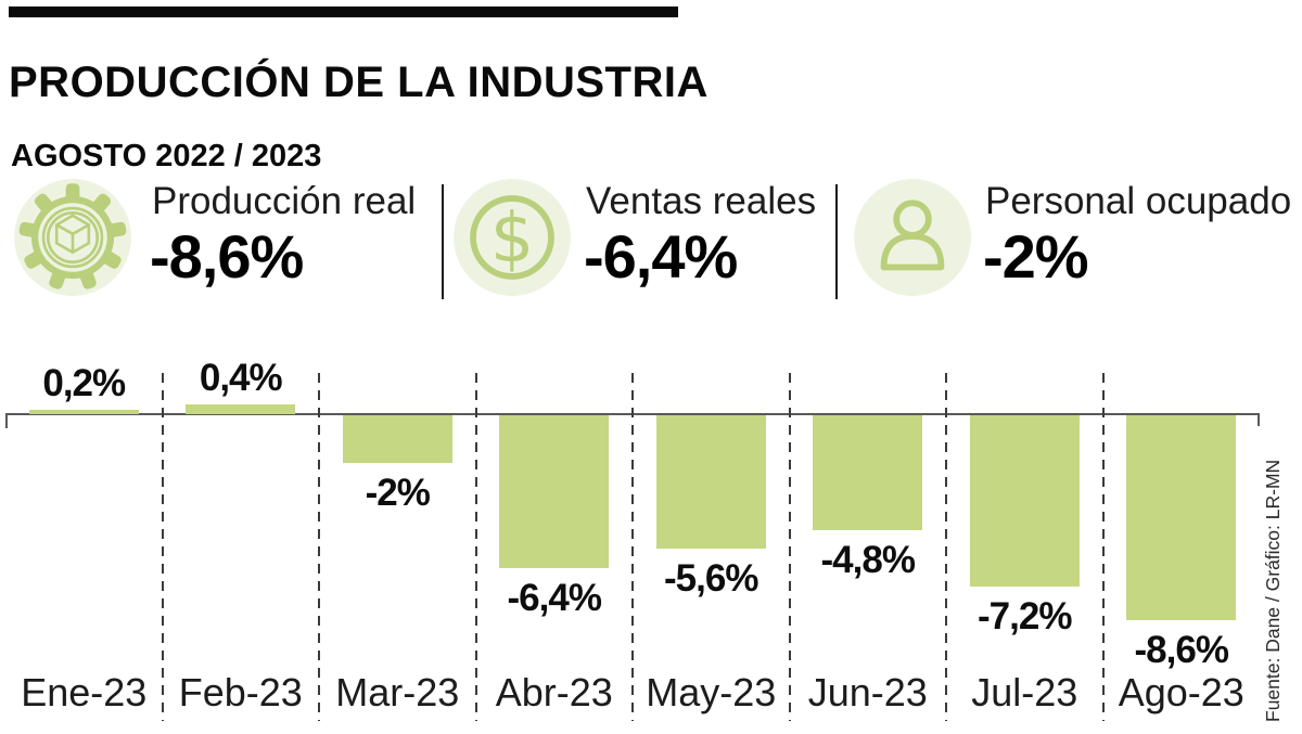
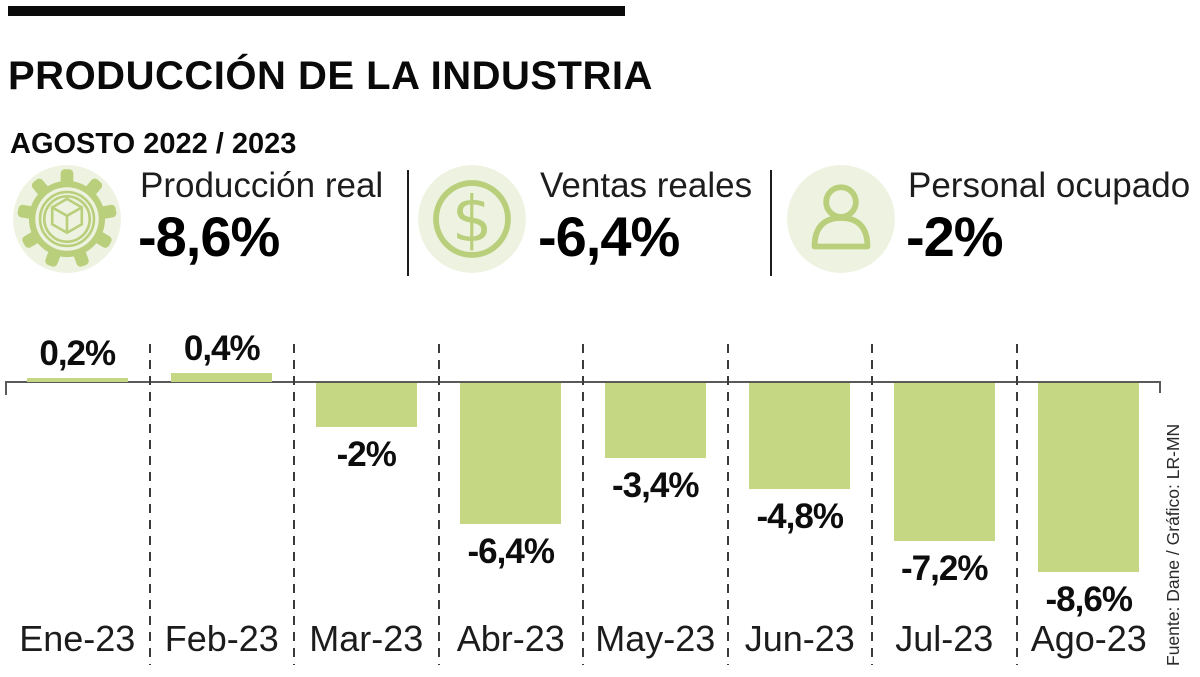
May-23: -5,6% -> -3,4%
